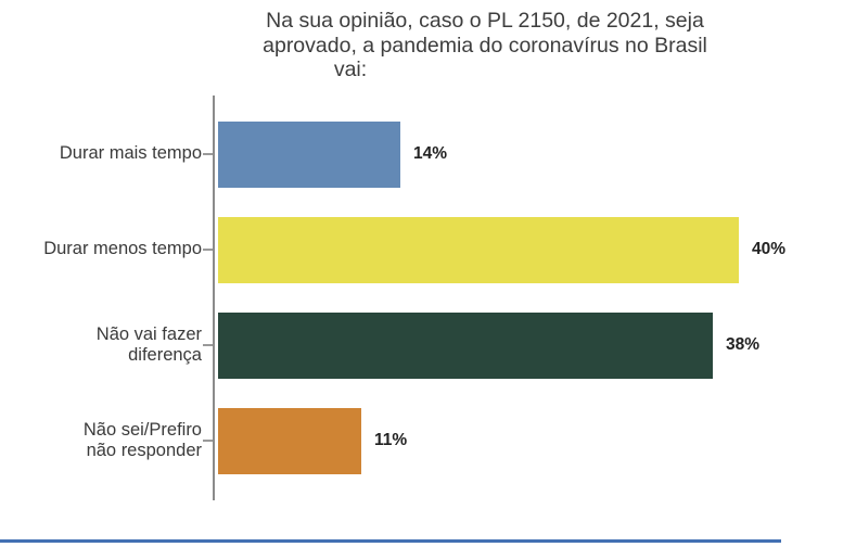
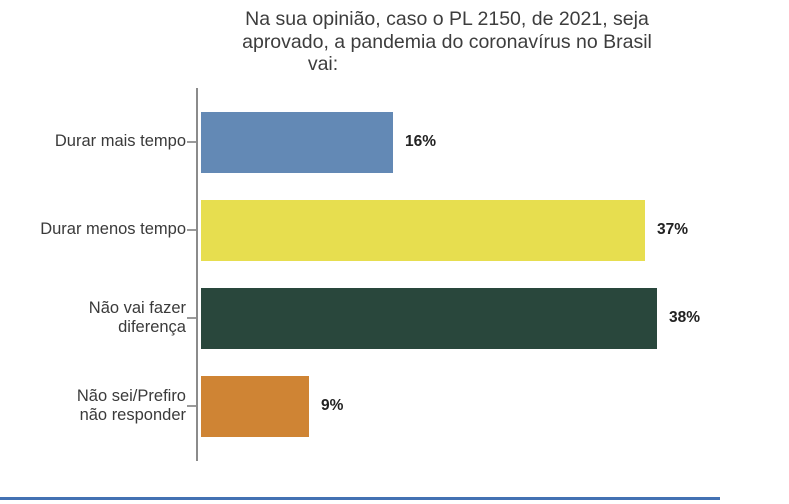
Durar mais tempo: 14% -> 16%
Durar menos tempo: 40% -> 37%
Não sei/Prefiro não responder: 11% -> 9%
